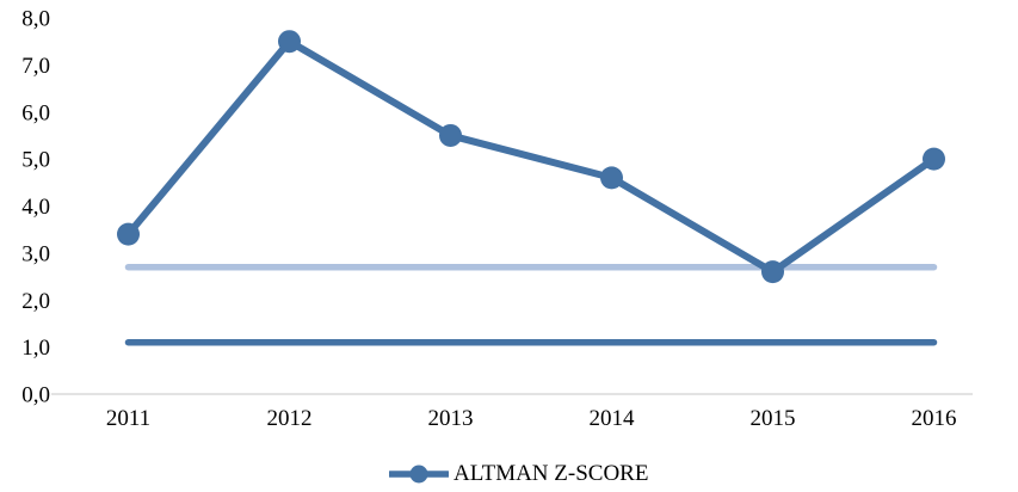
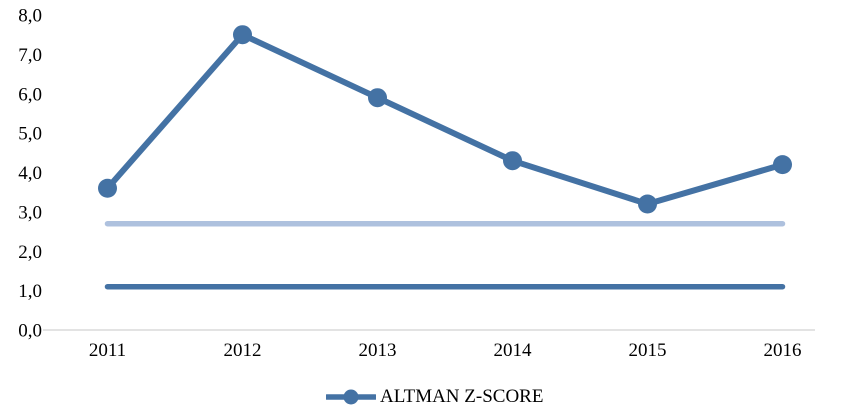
ALTMAN Z-SCORE/2011: 3,4 -> 3,6
ALTMAN Z-SCORE/2013: 5,5 -> 5,9
ALTMAN Z-SCORE/2014: 4,6 -> 4,3
ALTMAN Z-SCORE/2015: 2,6 -> 3,2
ALTMAN Z-SCORE/2016: 5,0 -> 4,2
